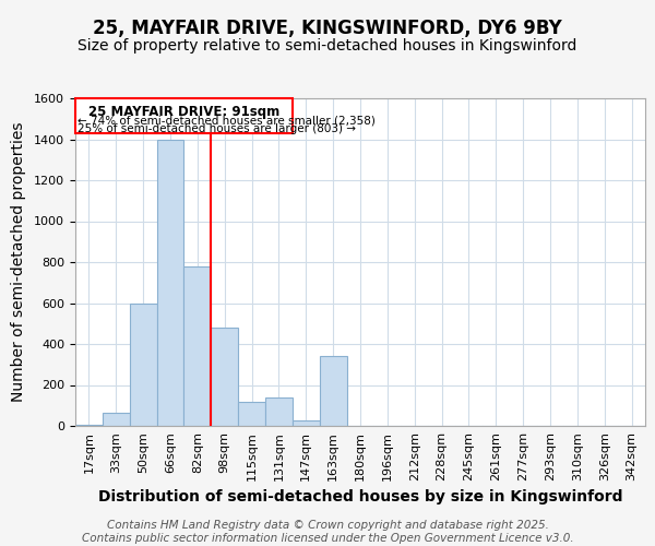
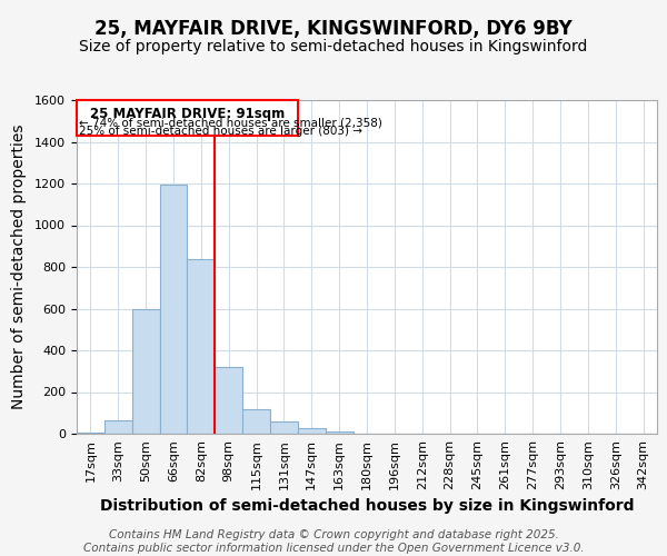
66sqm: 1400 -> 1200
82sqm: 780 -> 840
98sqm: 480 -> 320
131sqm: 140 -> 60
163sqm: 340 -> 10
